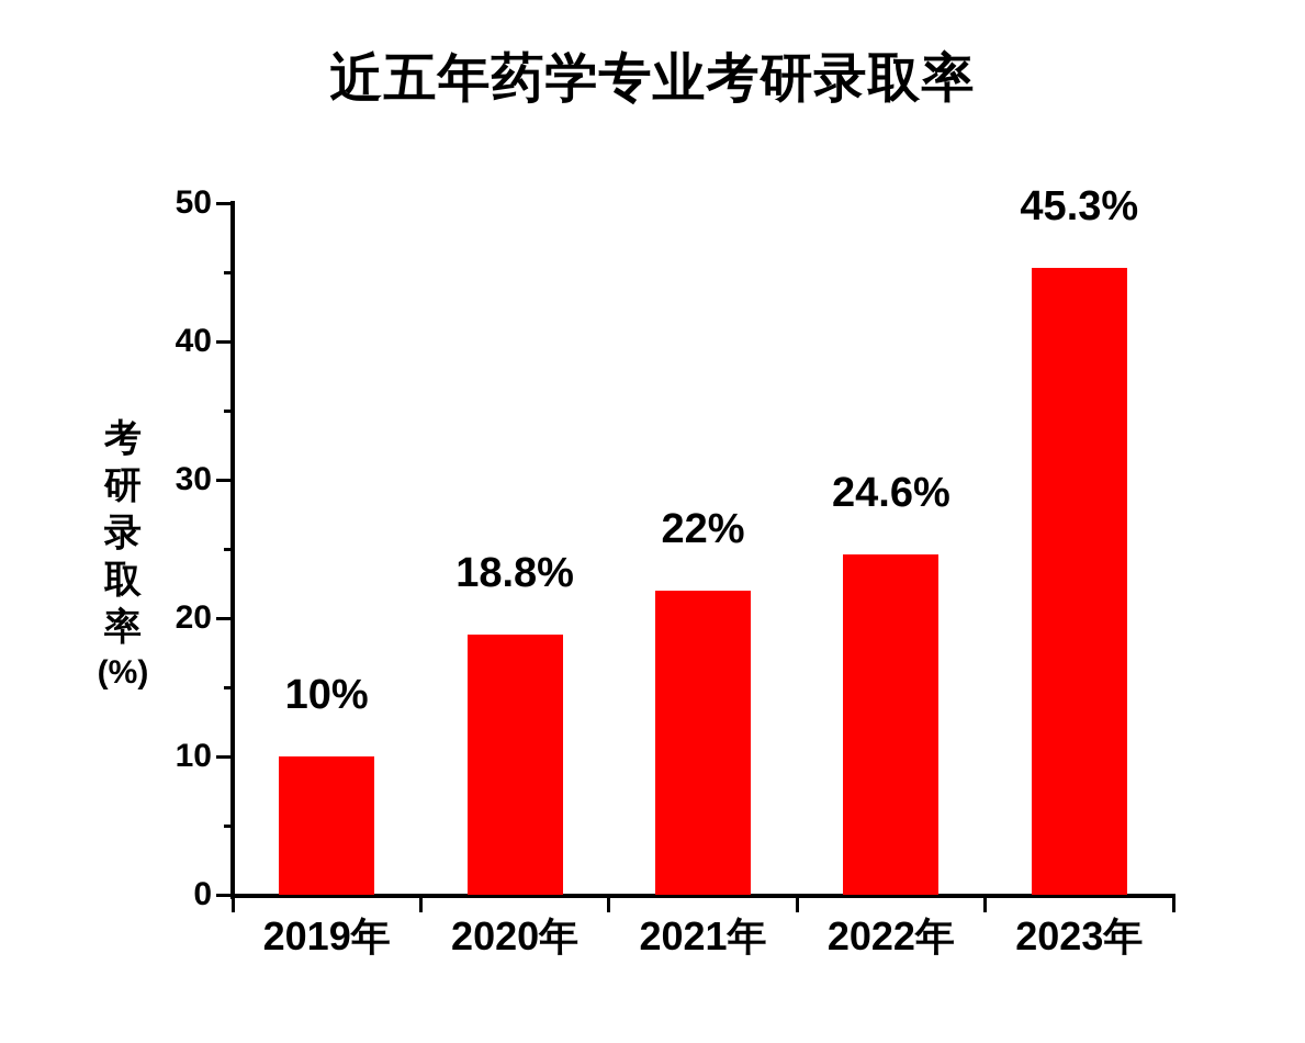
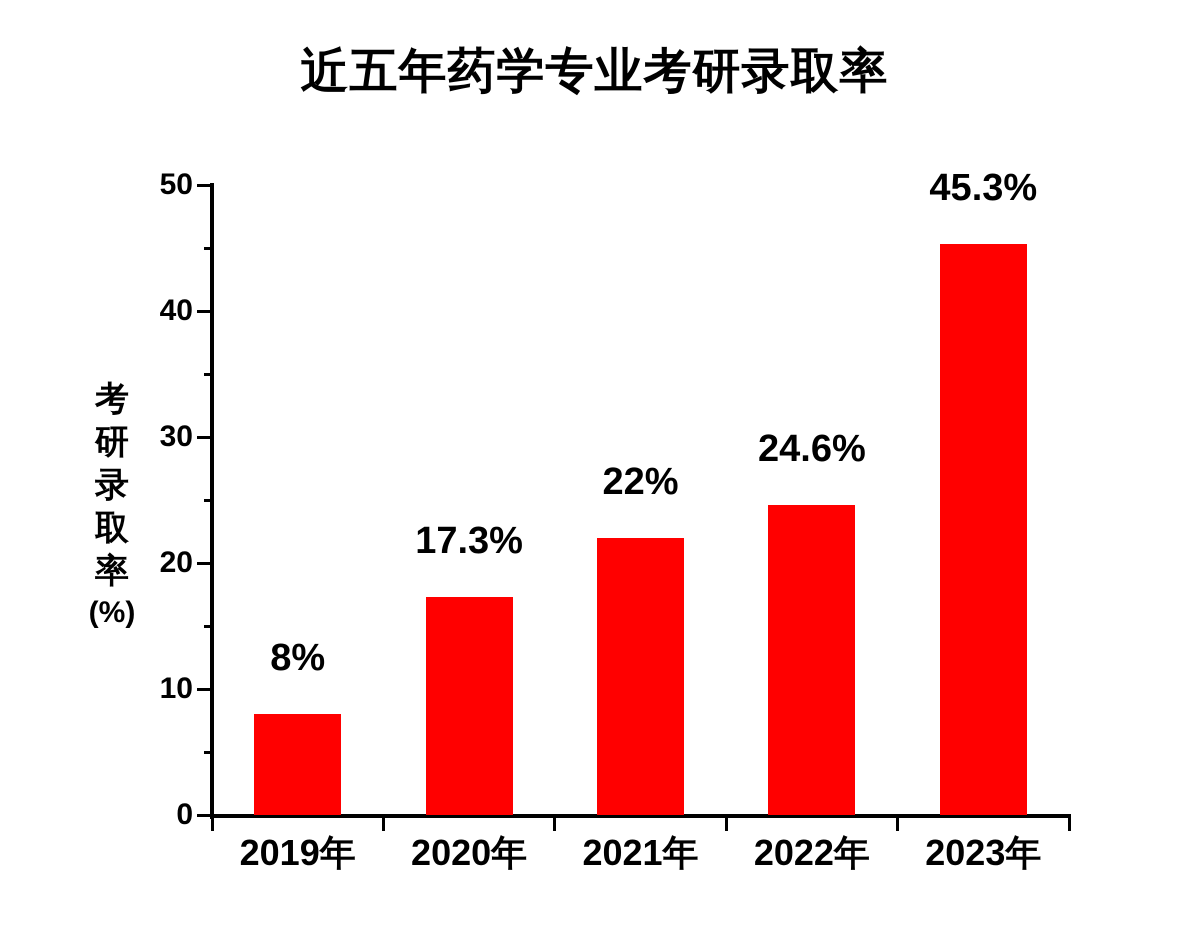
2019年: 10% -> 8%
2020年: 18.8% -> 17.3%
